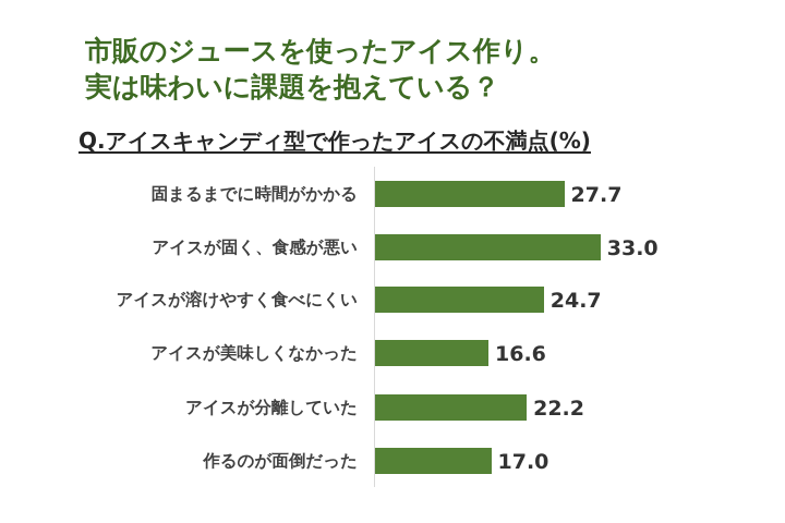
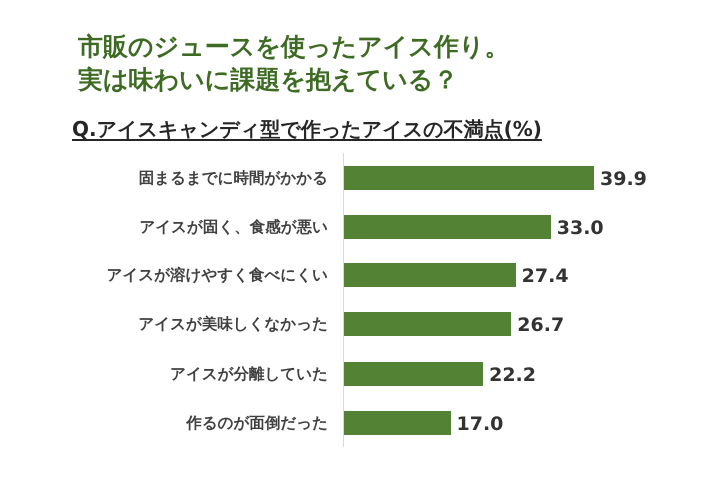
固まるまでに時間がかかる: 27.7 -> 39.9
アイスが溶けやすく食べにくい: 24.7 -> 27.4
アイスが美味しくなかった: 16.6 -> 26.7
